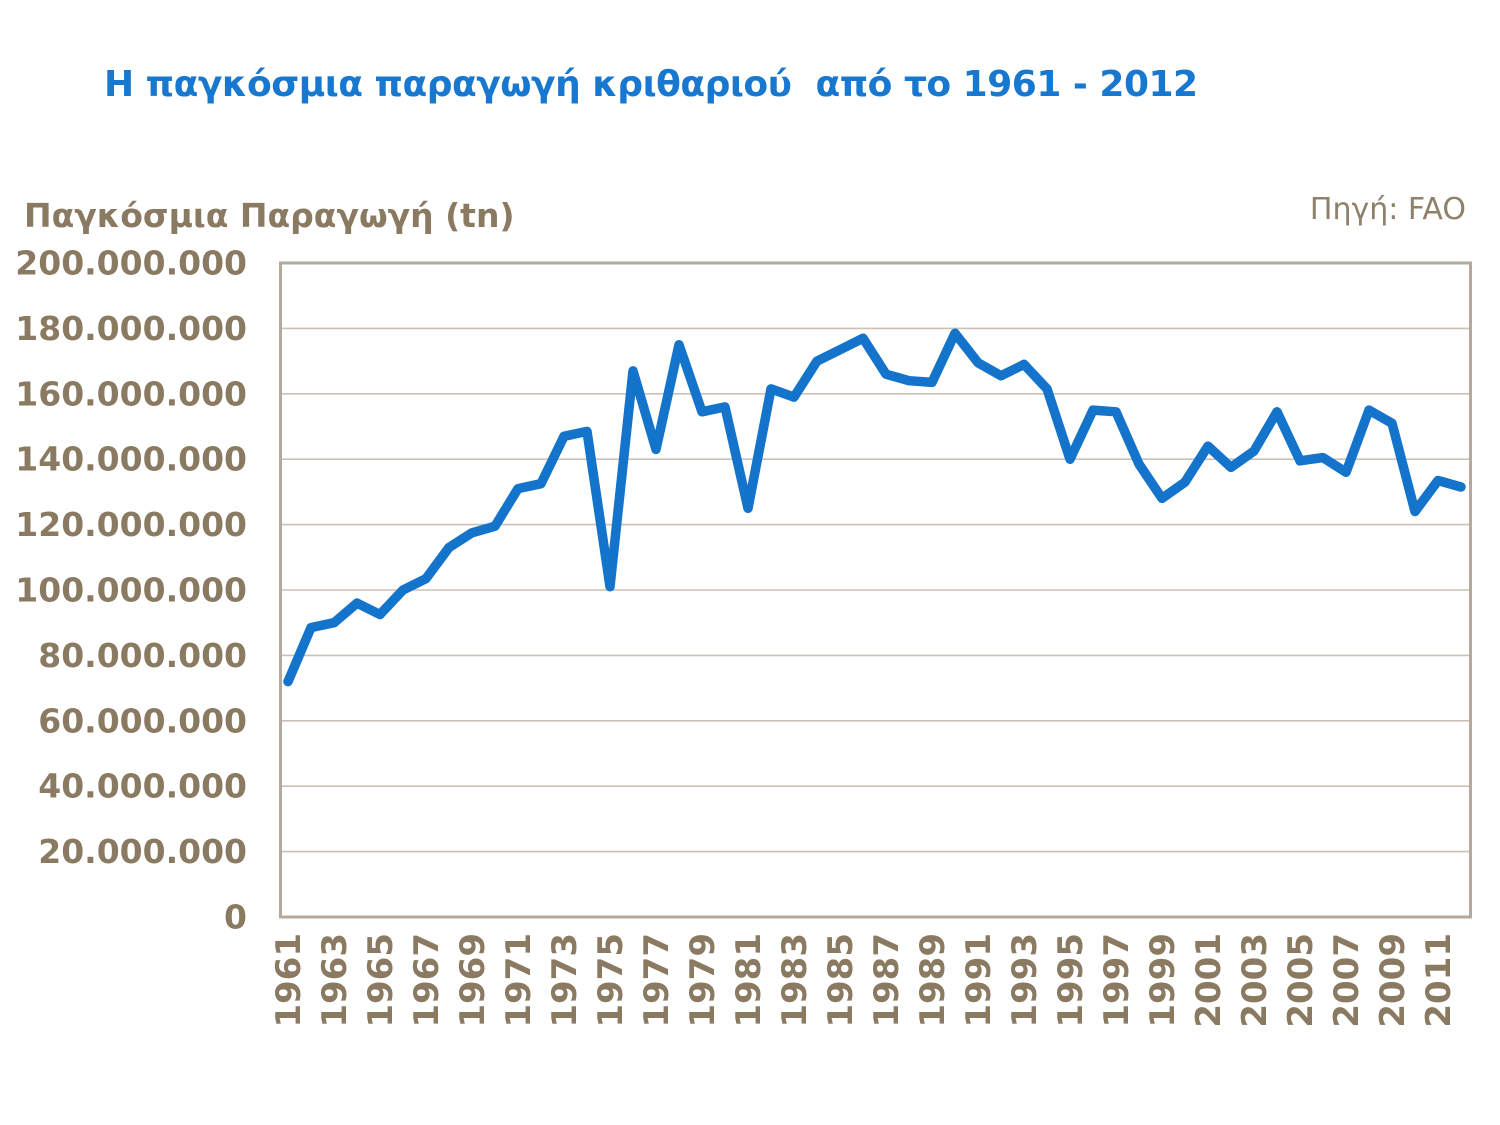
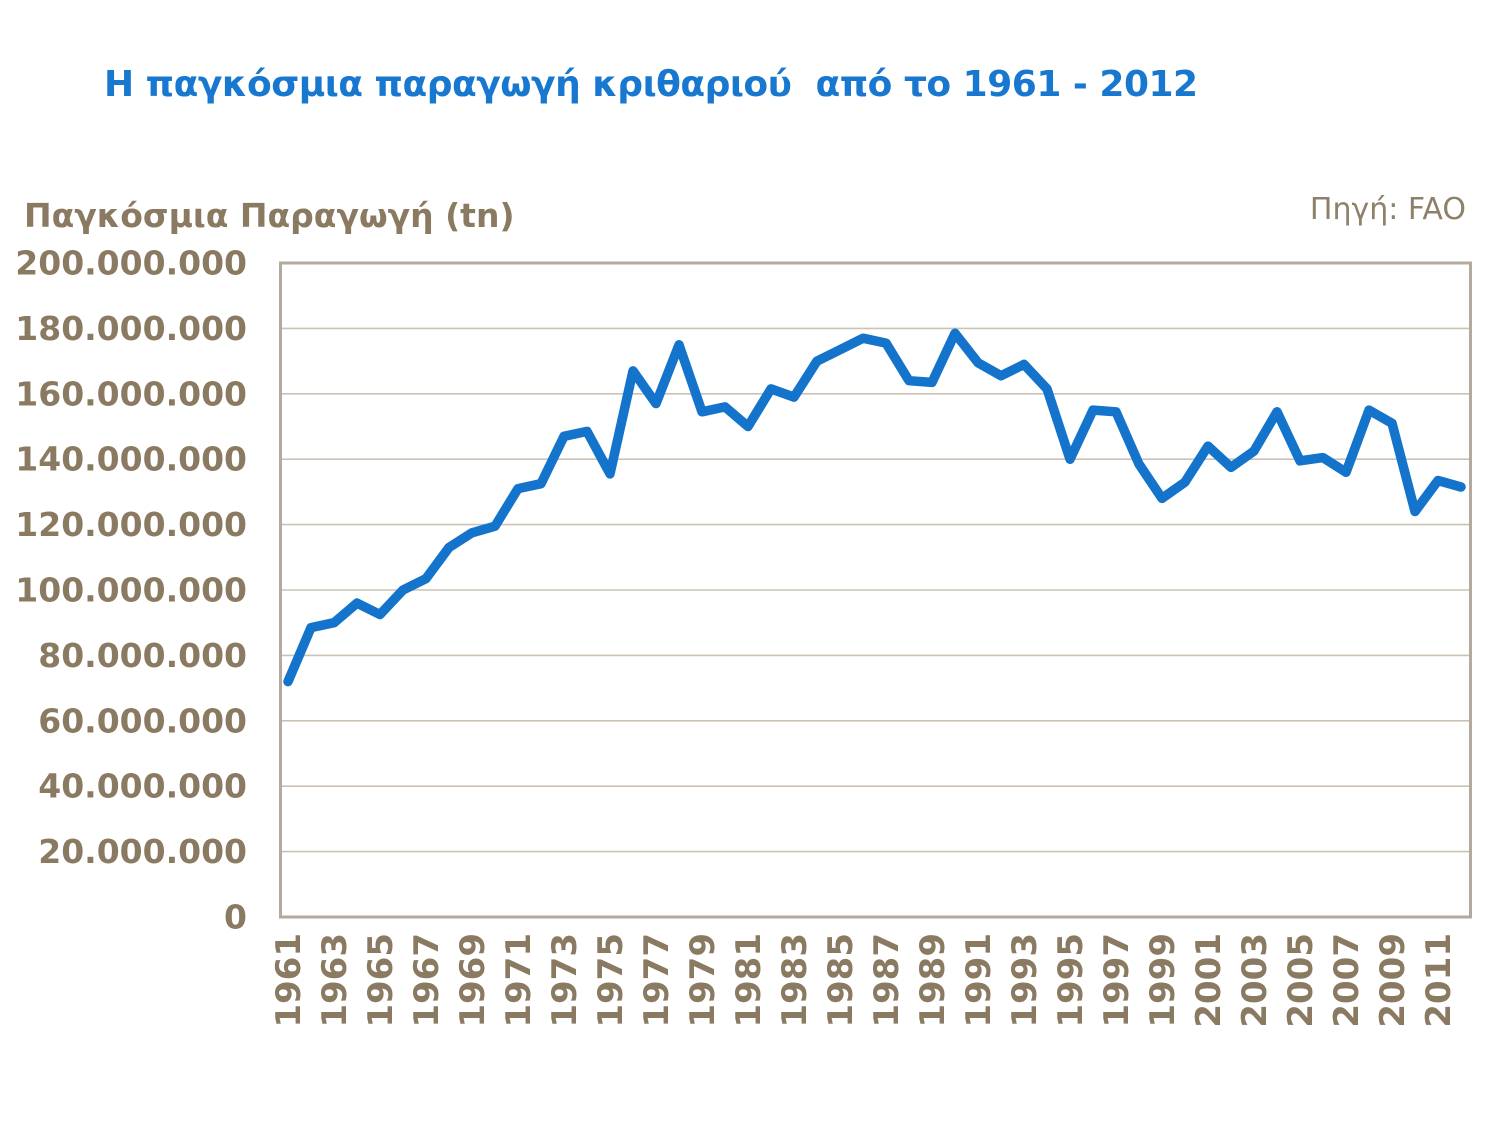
1975: 101000000 -> 136000000
1977: 143000000 -> 157000000
1981: 125000000 -> 150000000
1987: 166000000 -> 176000000
